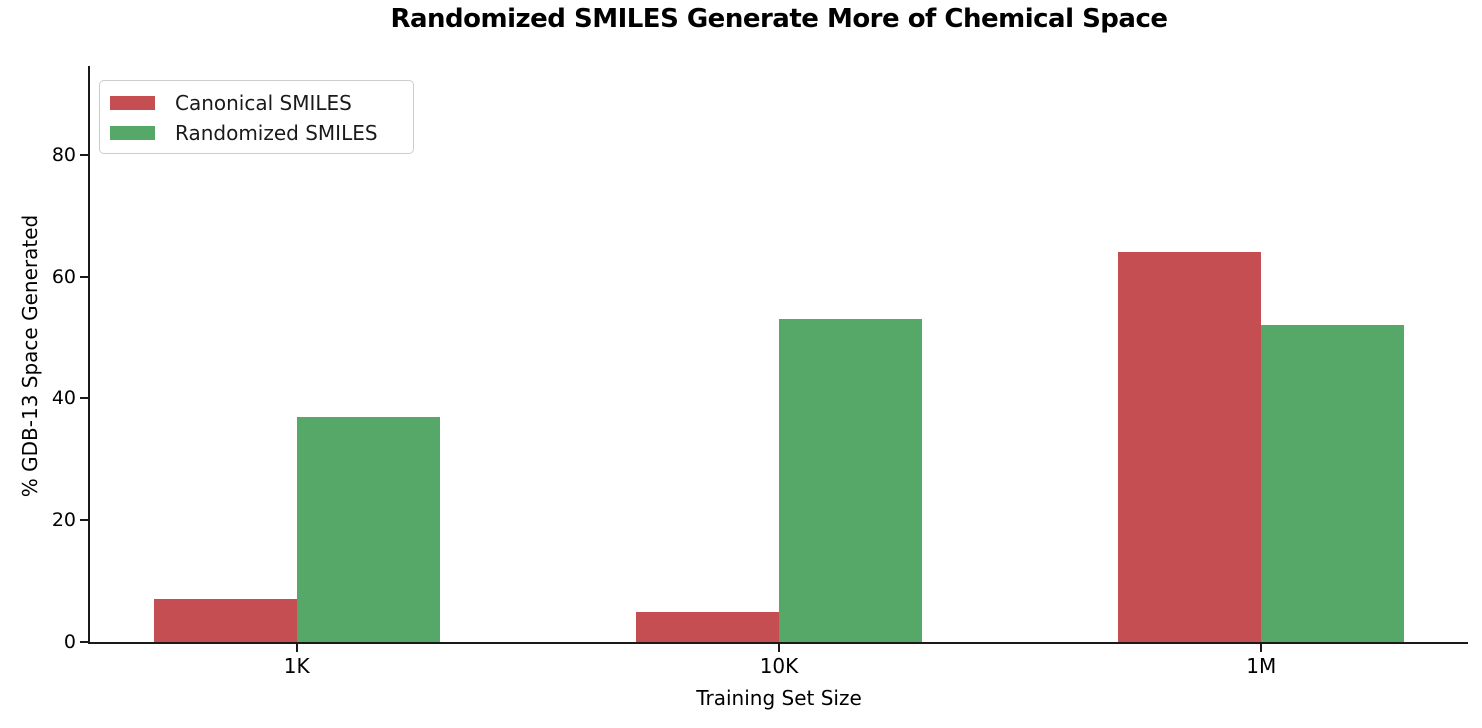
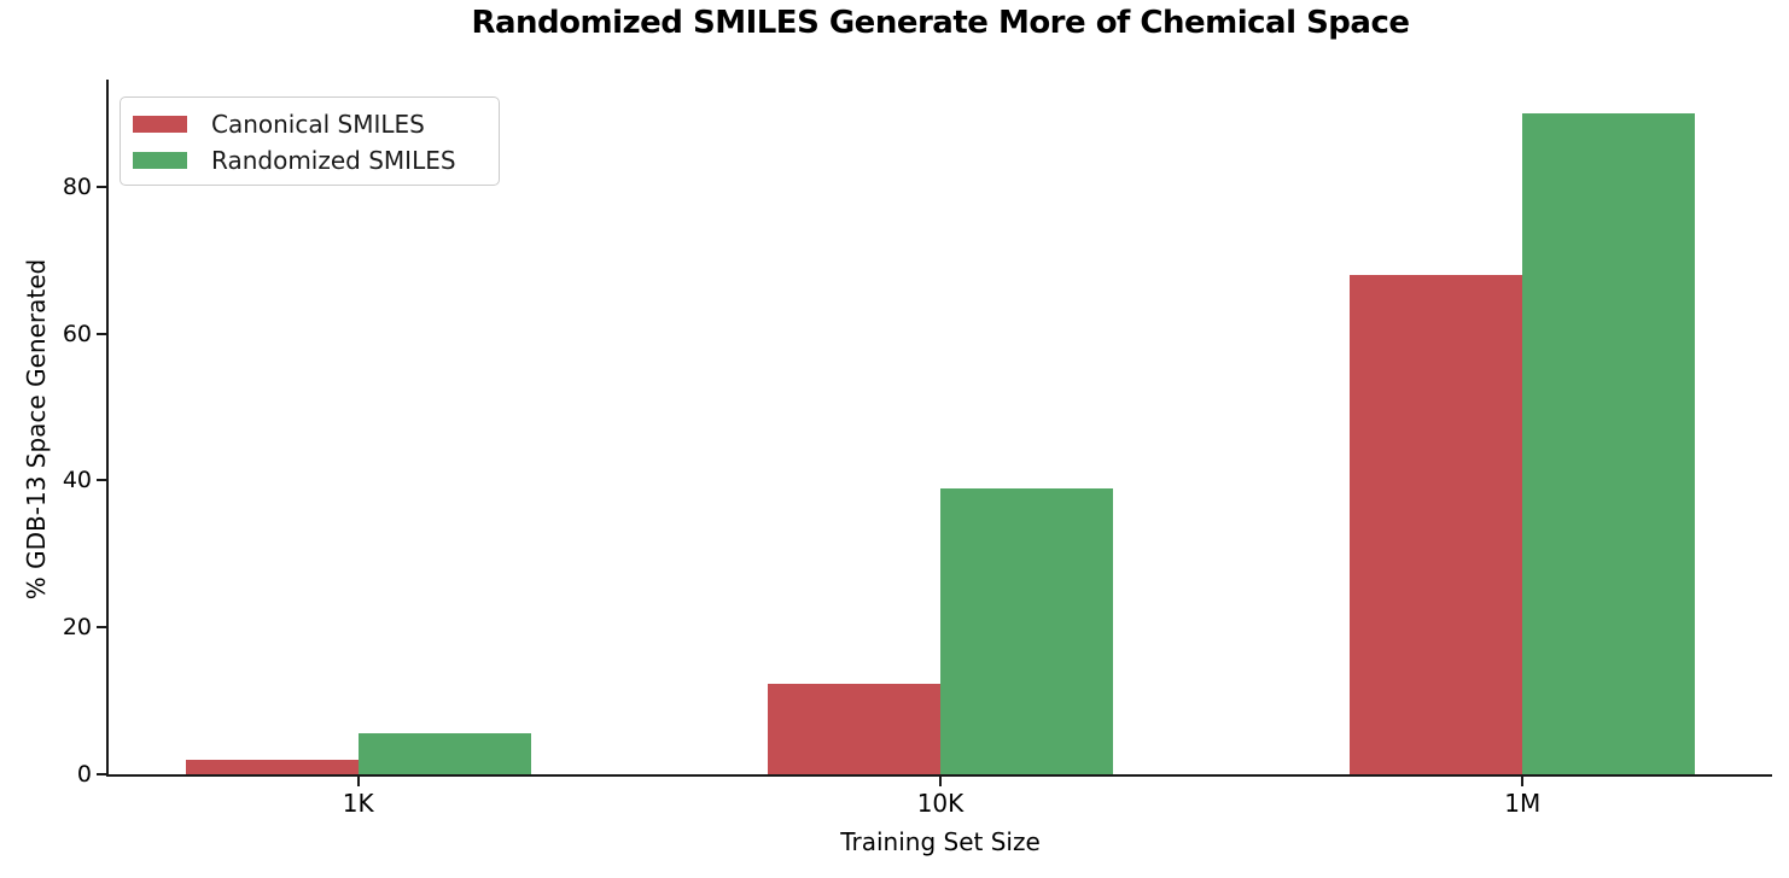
Canonical SMILES/1K: 7 -> 2
Randomized SMILES/1K: 37 -> 6
Canonical SMILES/10K: 5 -> 12
Randomized SMILES/10K: 53 -> 39
Canonical SMILES/1M: 64 -> 68
Randomized SMILES/1M: 52 -> 90
